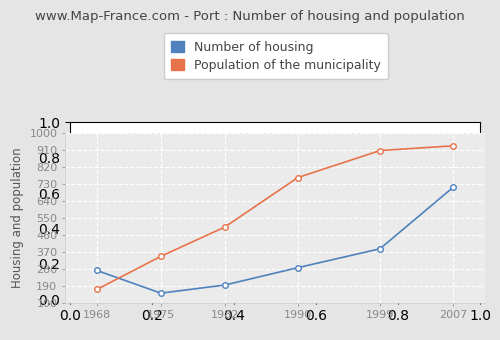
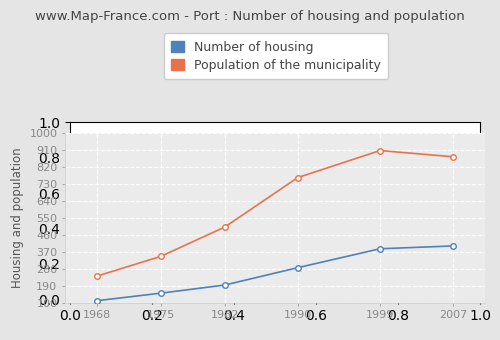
Number of housing/1968: 270 -> 110
Population of the municipality/1968: 170 -> 240
Number of housing/2007: 710 -> 400
Population of the municipality/2007: 930 -> 870
